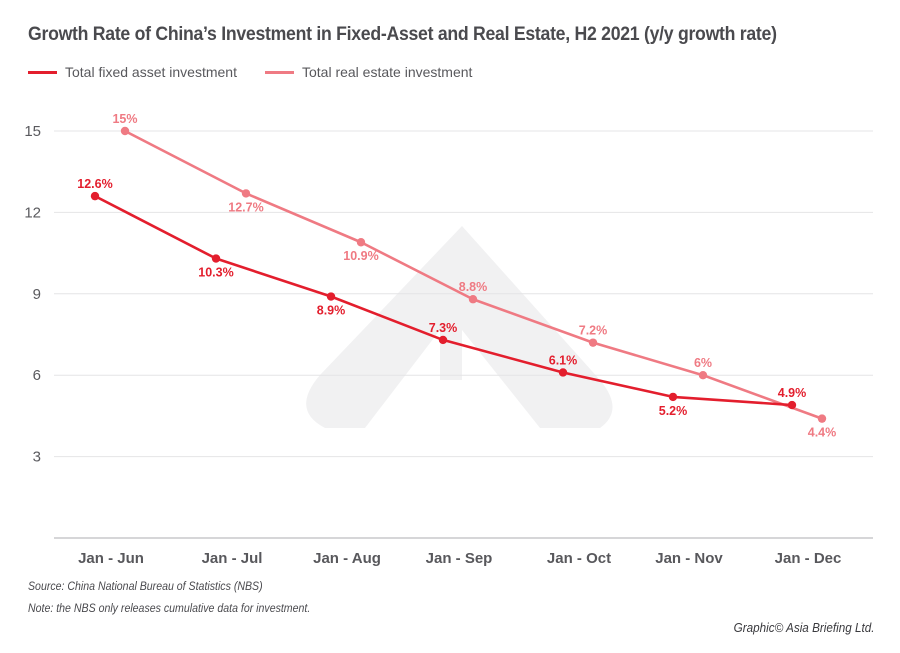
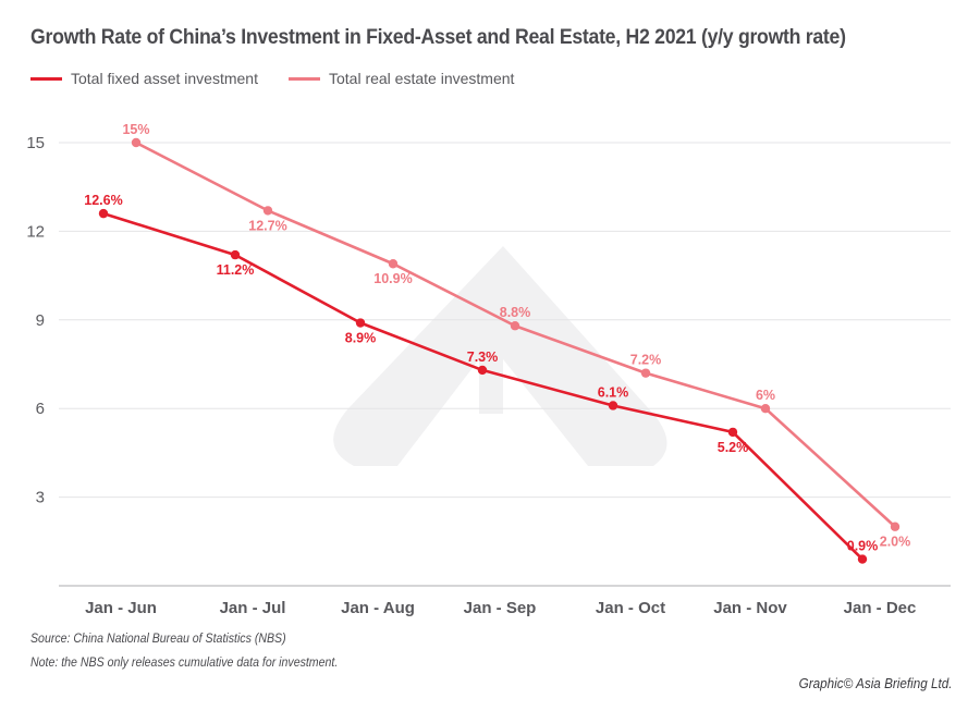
Total fixed asset investment/Jan - Jul: 10.3% -> 11.2%
Total fixed asset investment/Jan - Dec: 4.9% -> 0.9%
Total real estate investment/Jan - Dec: 4.4% -> 2.0%
